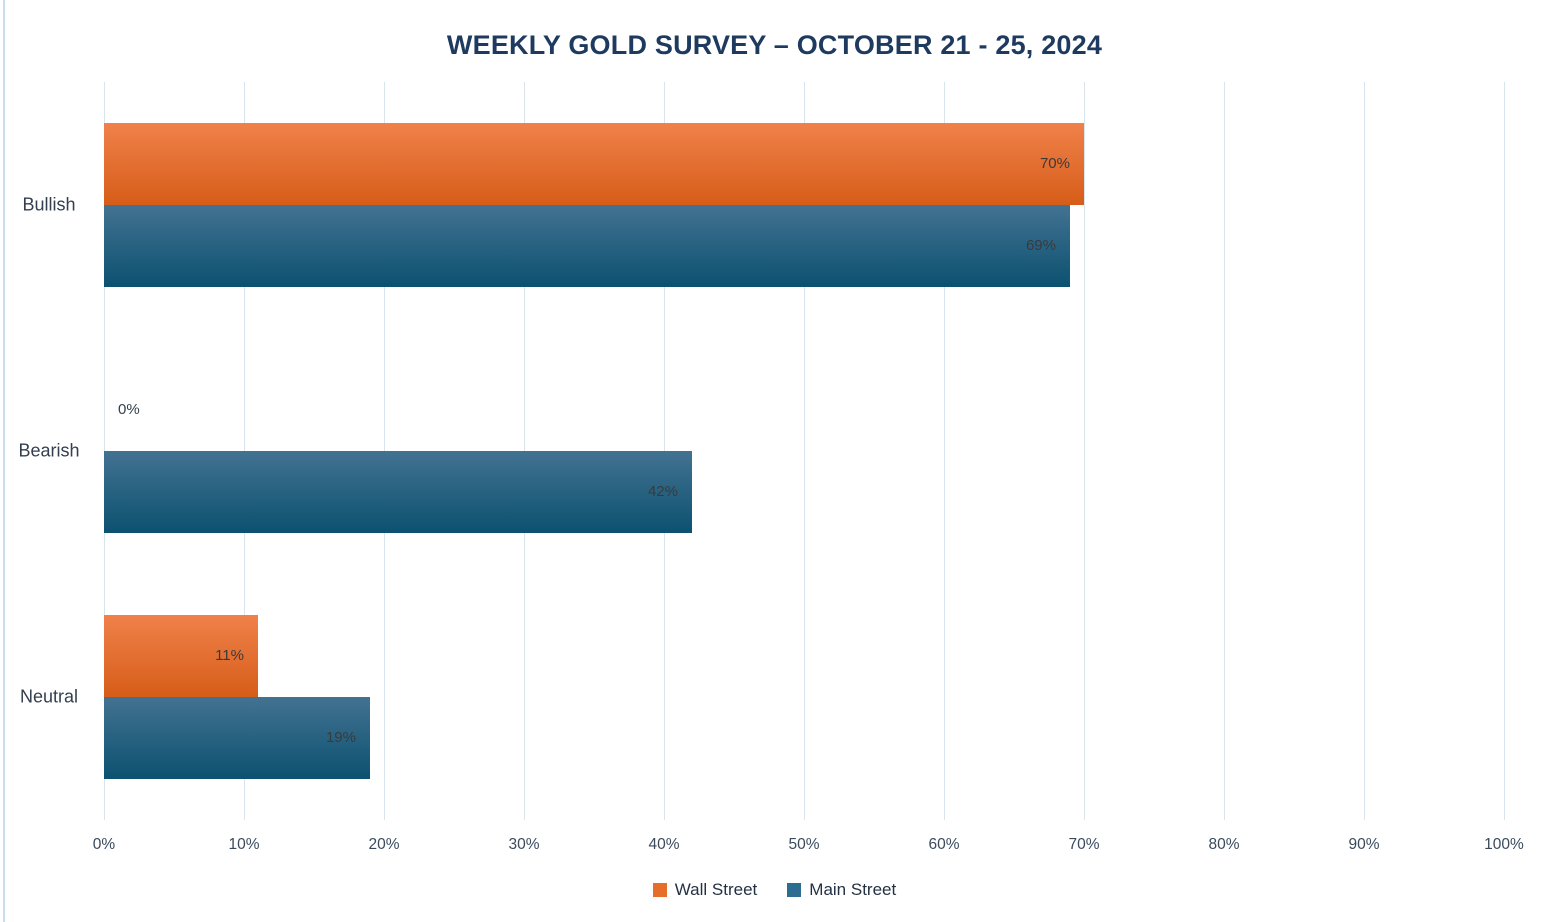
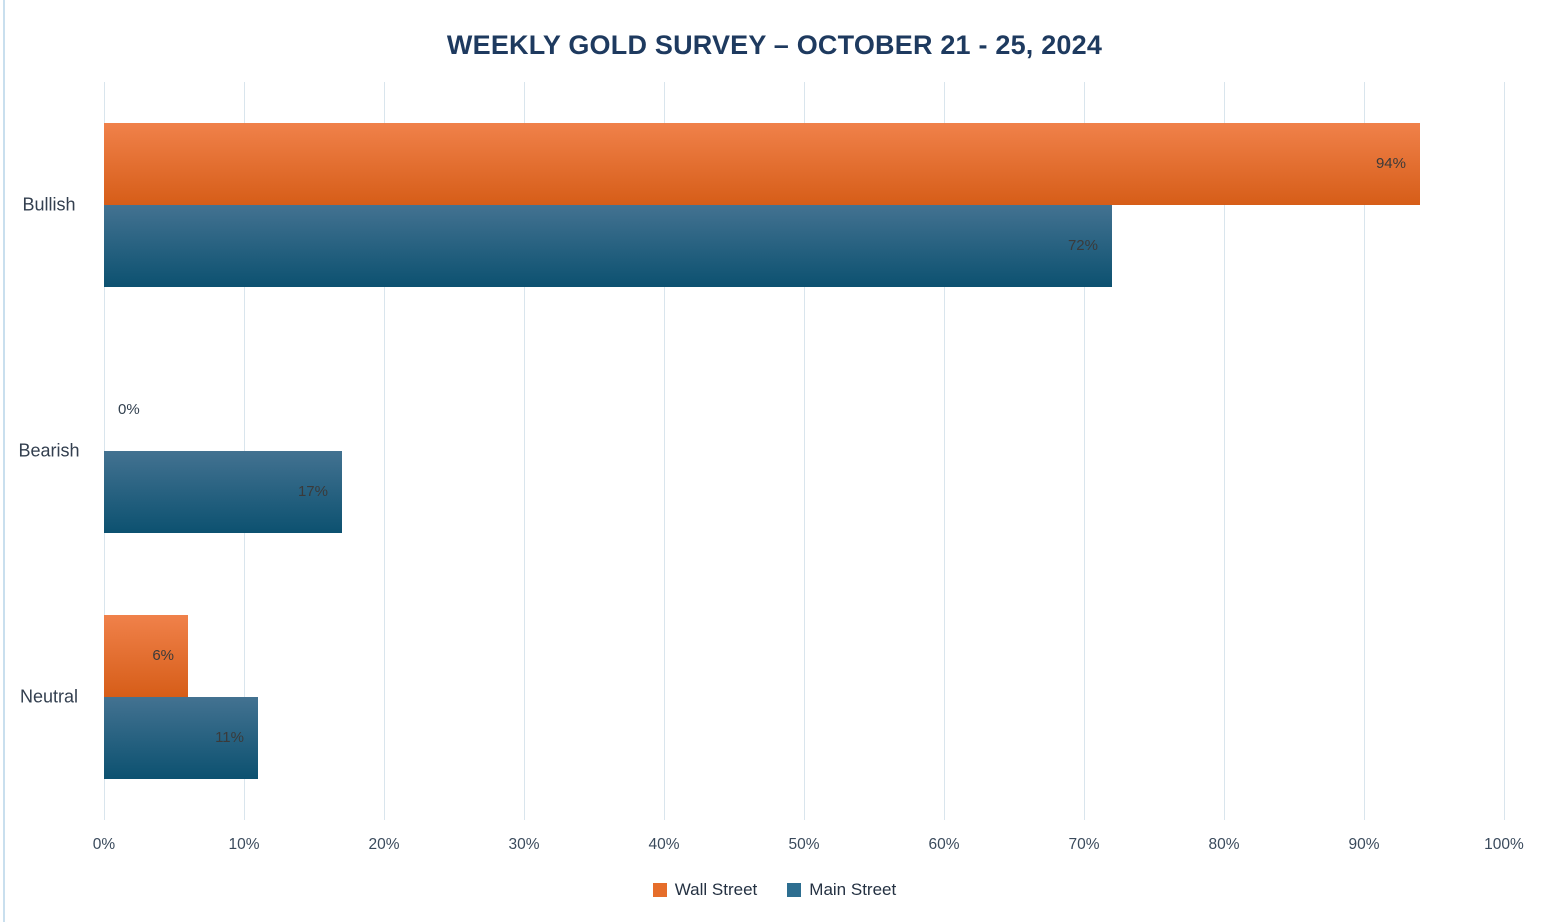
Wall Street/Bullish: 70% -> 94%
Main Street/Bullish: 69% -> 72%
Main Street/Bearish: 42% -> 17%
Wall Street/Neutral: 11% -> 6%
Main Street/Neutral: 19% -> 11%
